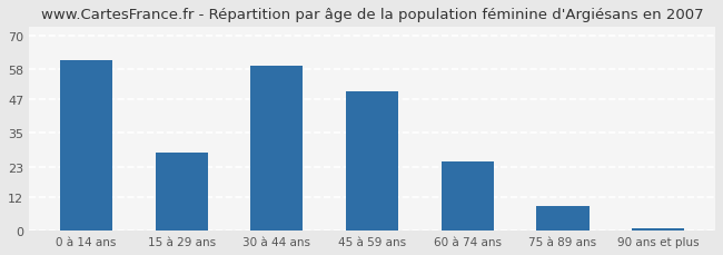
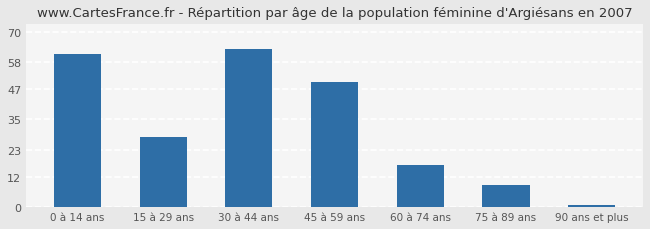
30 à 44 ans: 59 -> 63
60 à 74 ans: 25 -> 17
